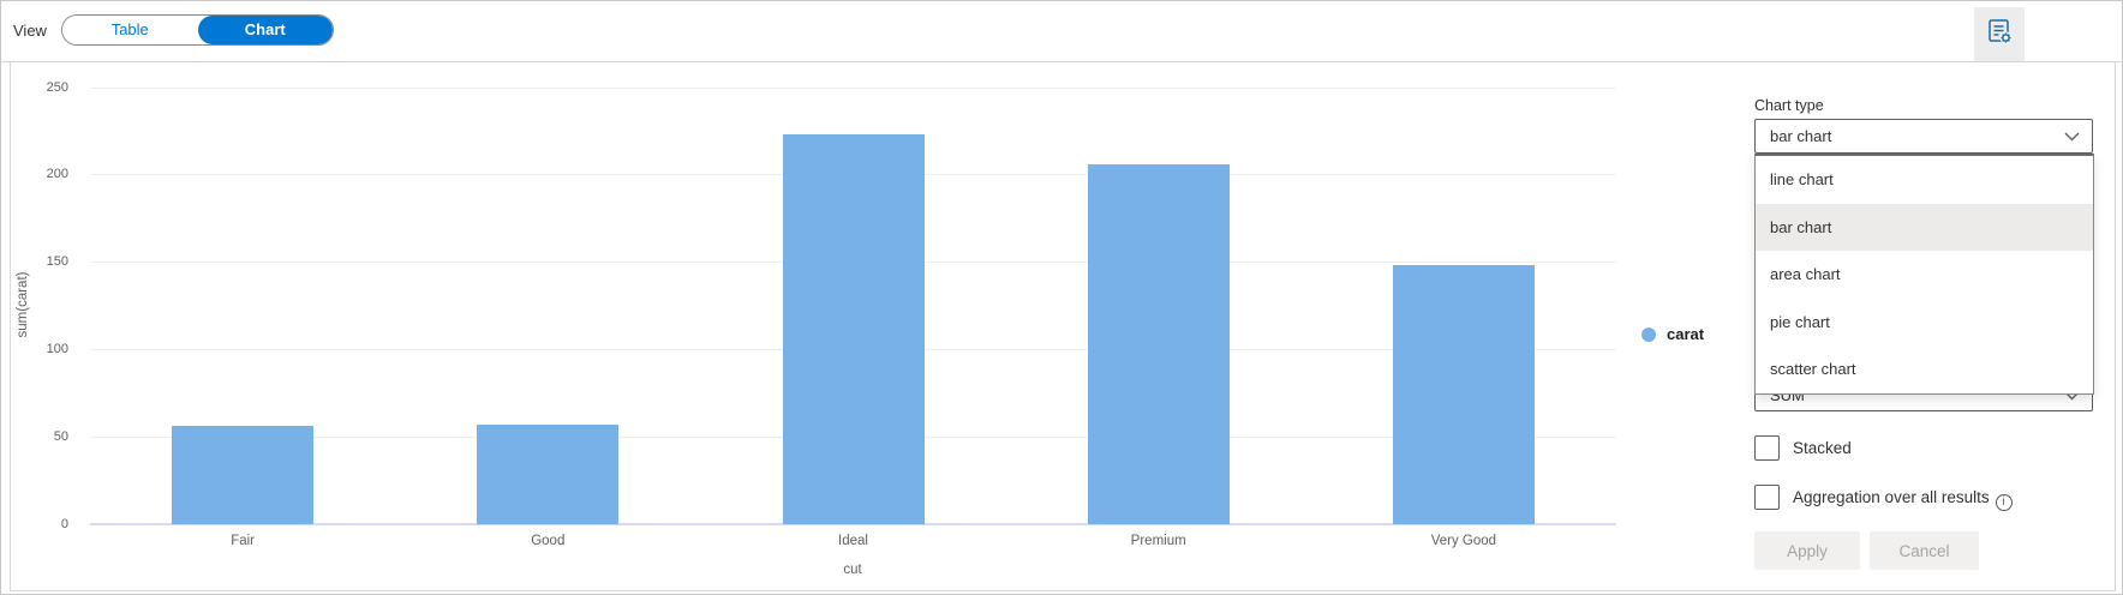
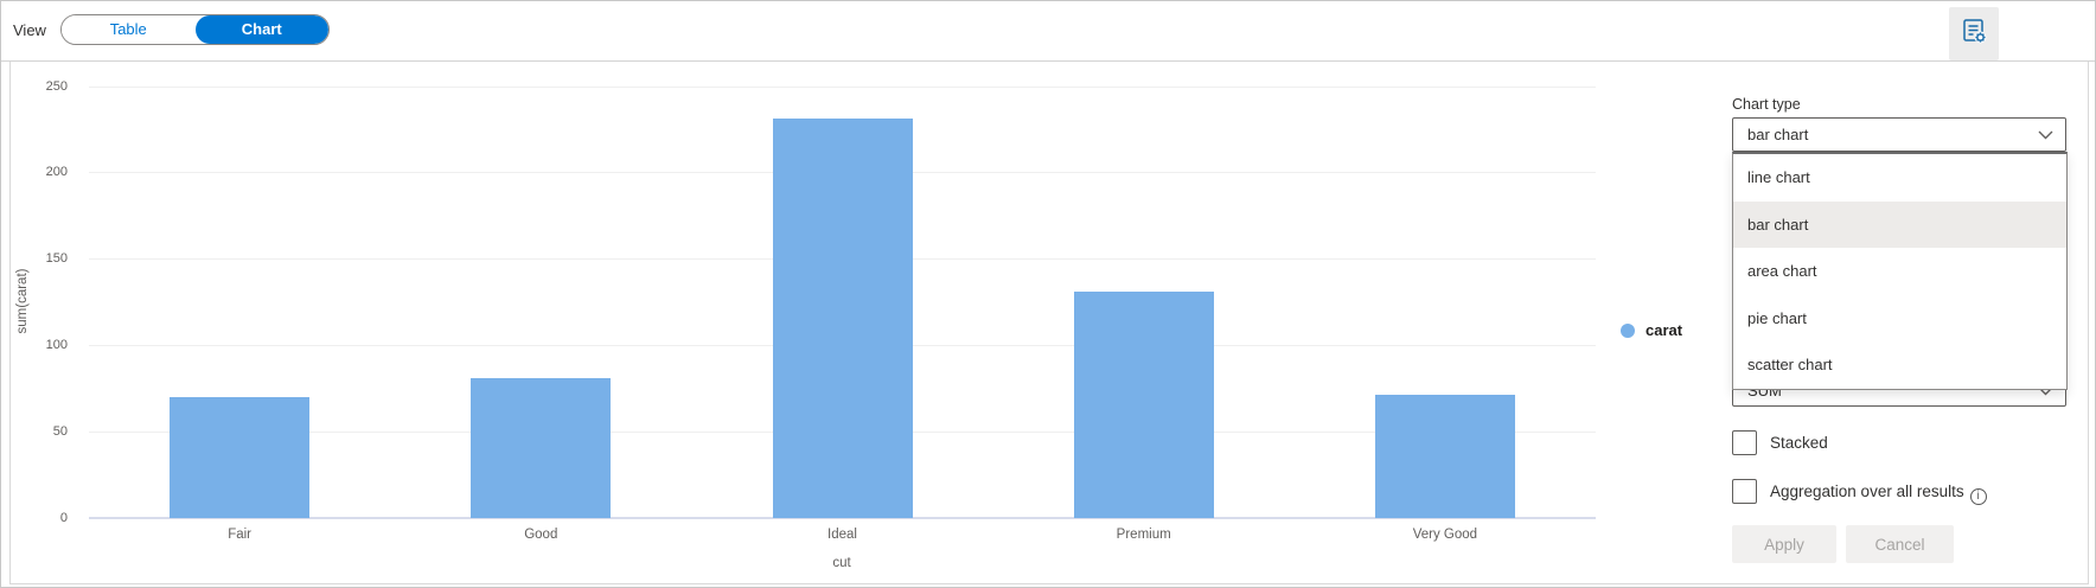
Fair: 56 -> 70
Good: 57 -> 81
Ideal: 223 -> 231
Premium: 206 -> 131
Very Good: 148 -> 71
